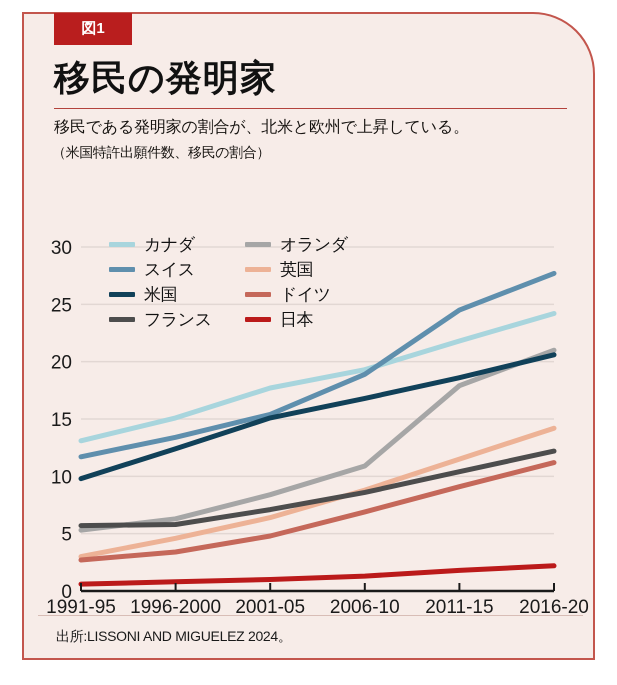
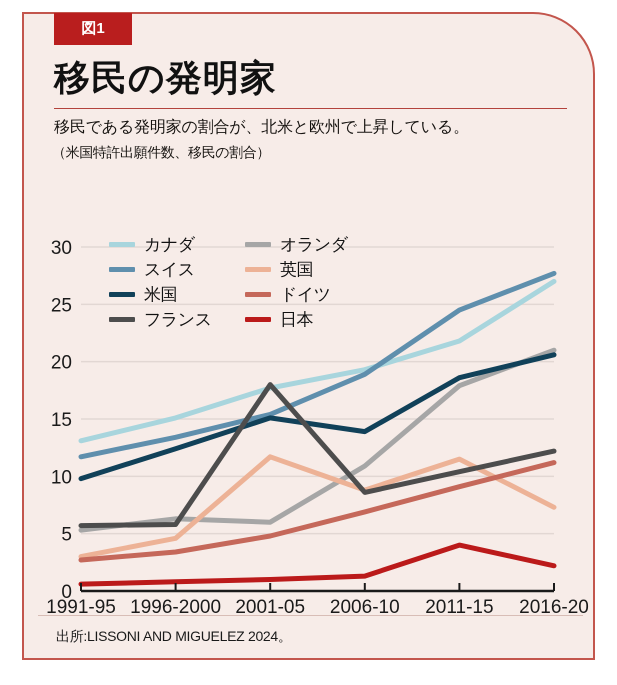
オランダ/2001-05: 8.4 -> 6.0
英国/2001-05: 6.4 -> 11.7
フランス/2001-05: 7.1 -> 18.0
米国/2006-10: 16.8 -> 13.9
日本/2011-15: 1.8 -> 4.0
カナダ/2016-20: 24.2 -> 27.0
英国/2016-20: 14.2 -> 7.3
